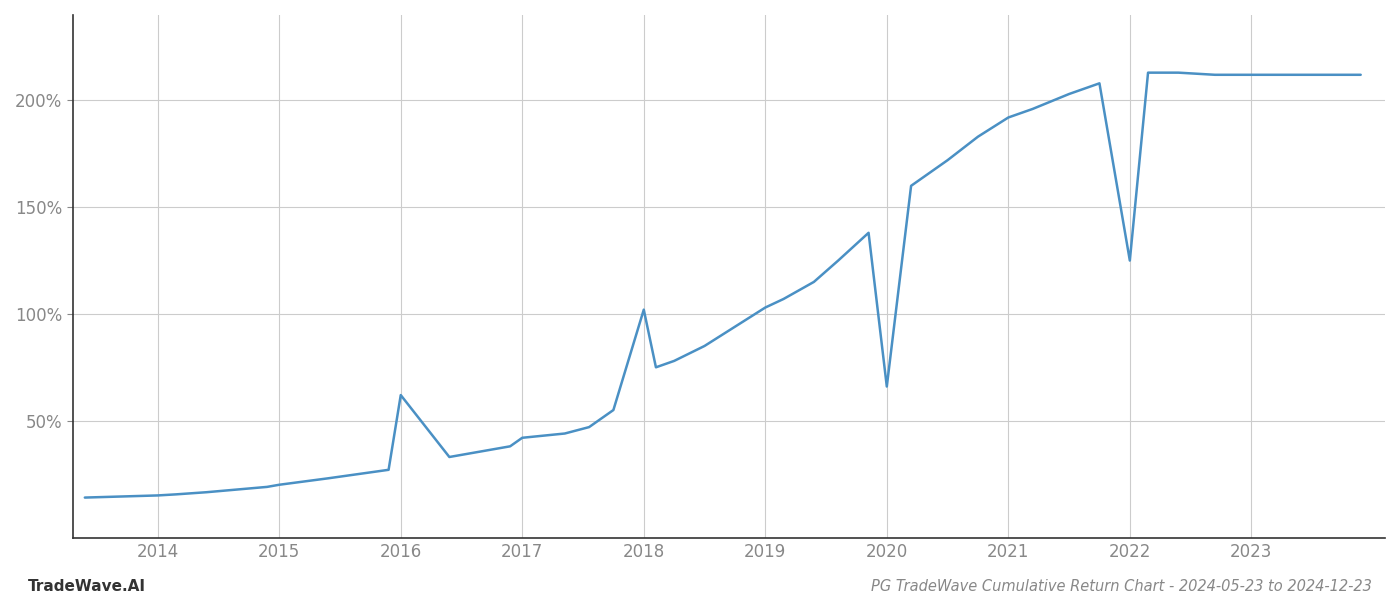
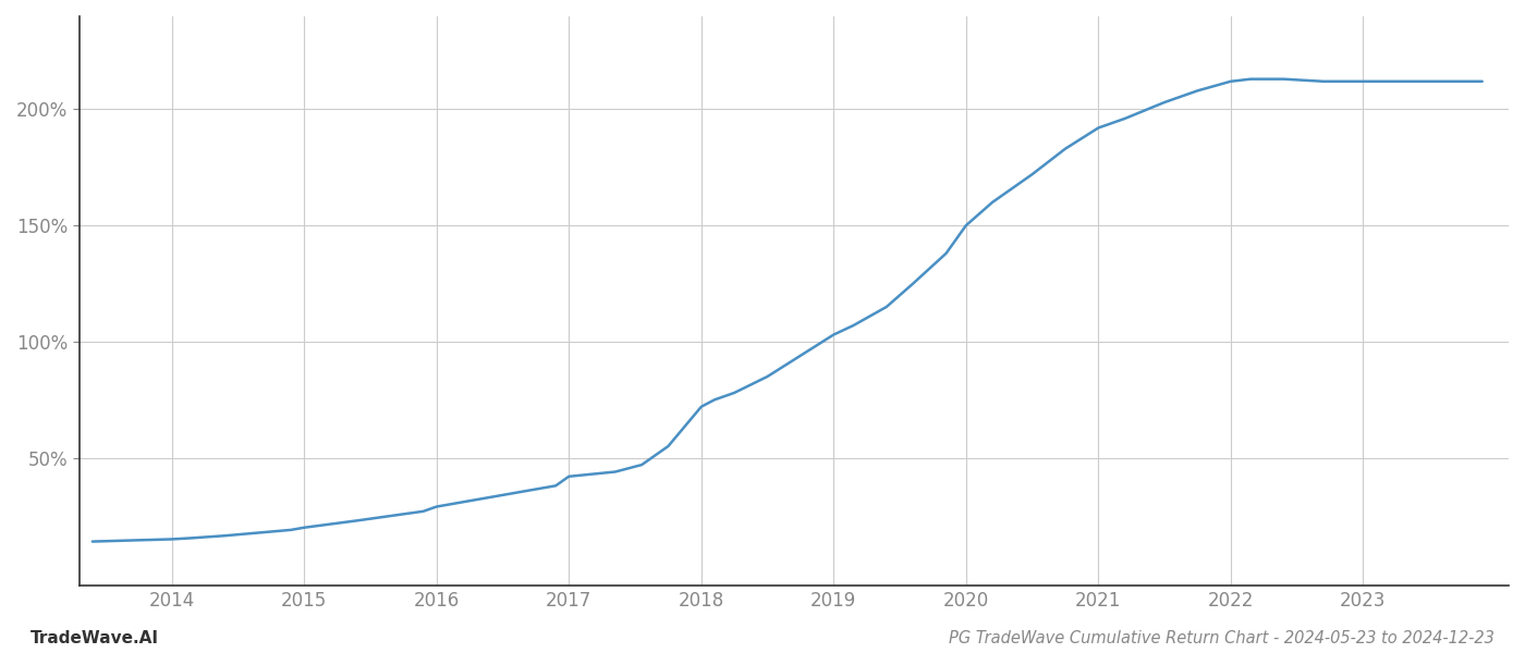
2016: 62.0% -> 29.0%
2018: 102.0% -> 72.0%
2020: 66.0% -> 150.0%
2022: 125.0% -> 212.0%
